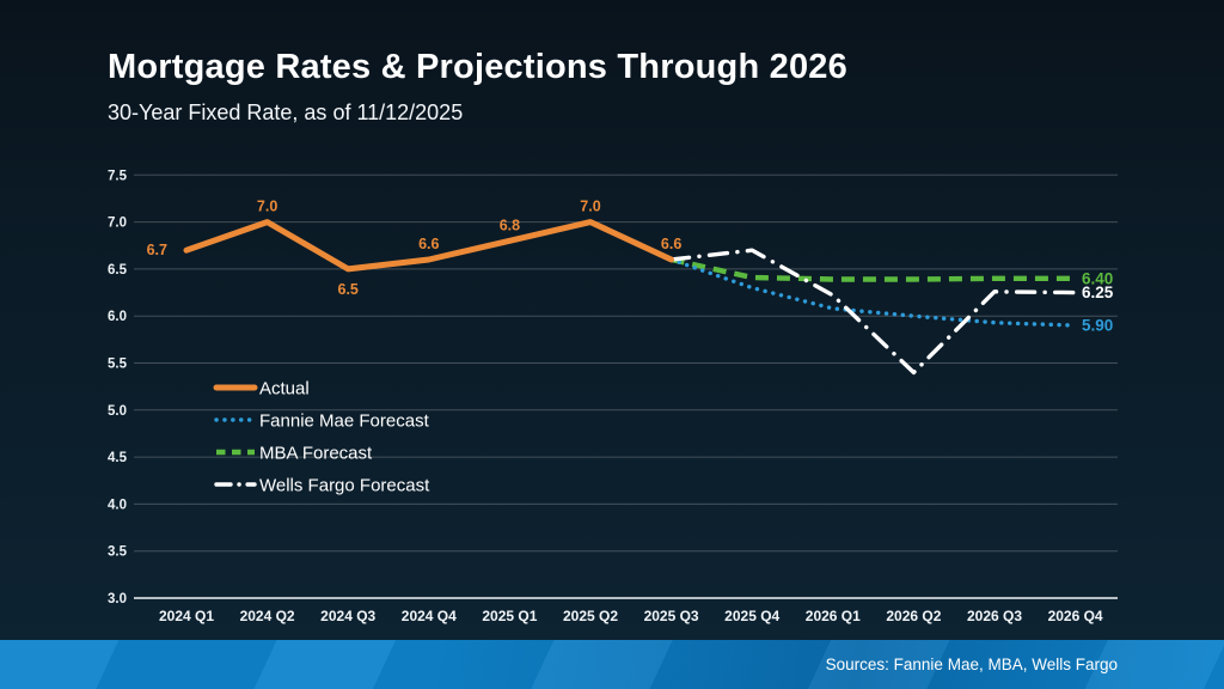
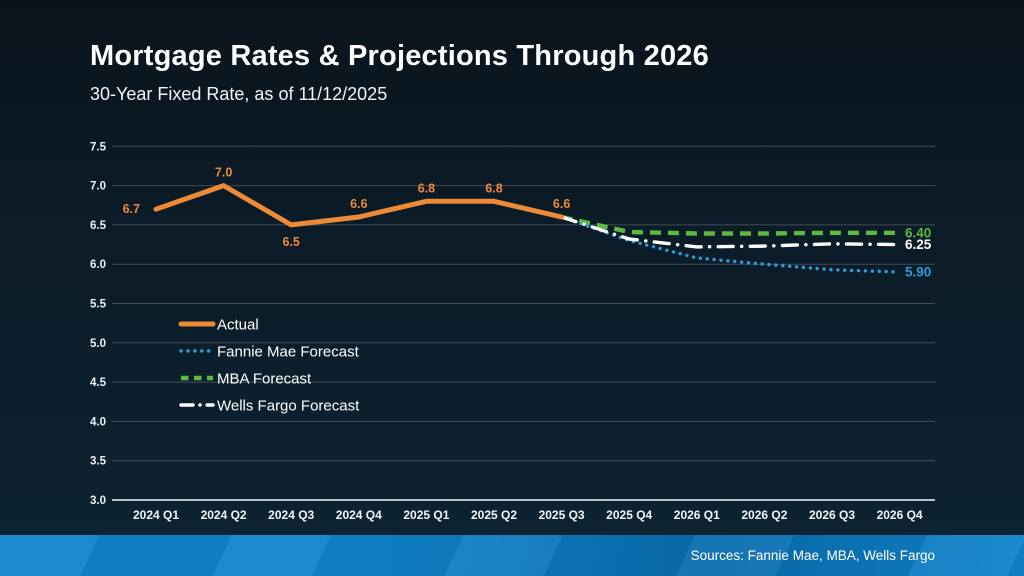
Actual/2025 Q2: 7.0 -> 6.8
Wells Fargo Forecast/2025 Q4: 6.7 -> 6.3
Wells Fargo Forecast/2026 Q2: 5.4 -> 6.2
